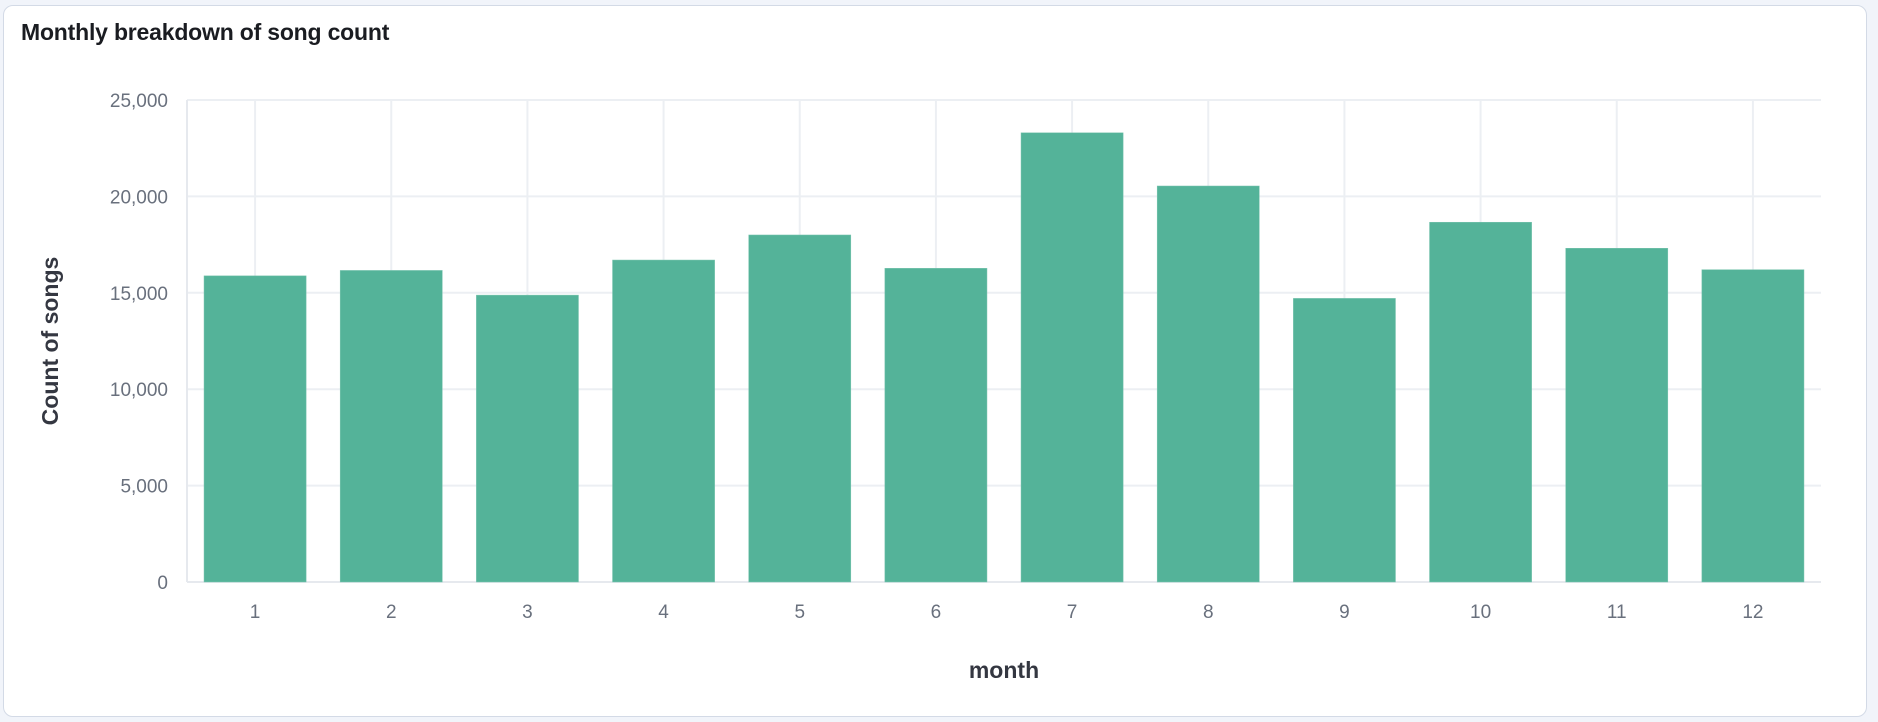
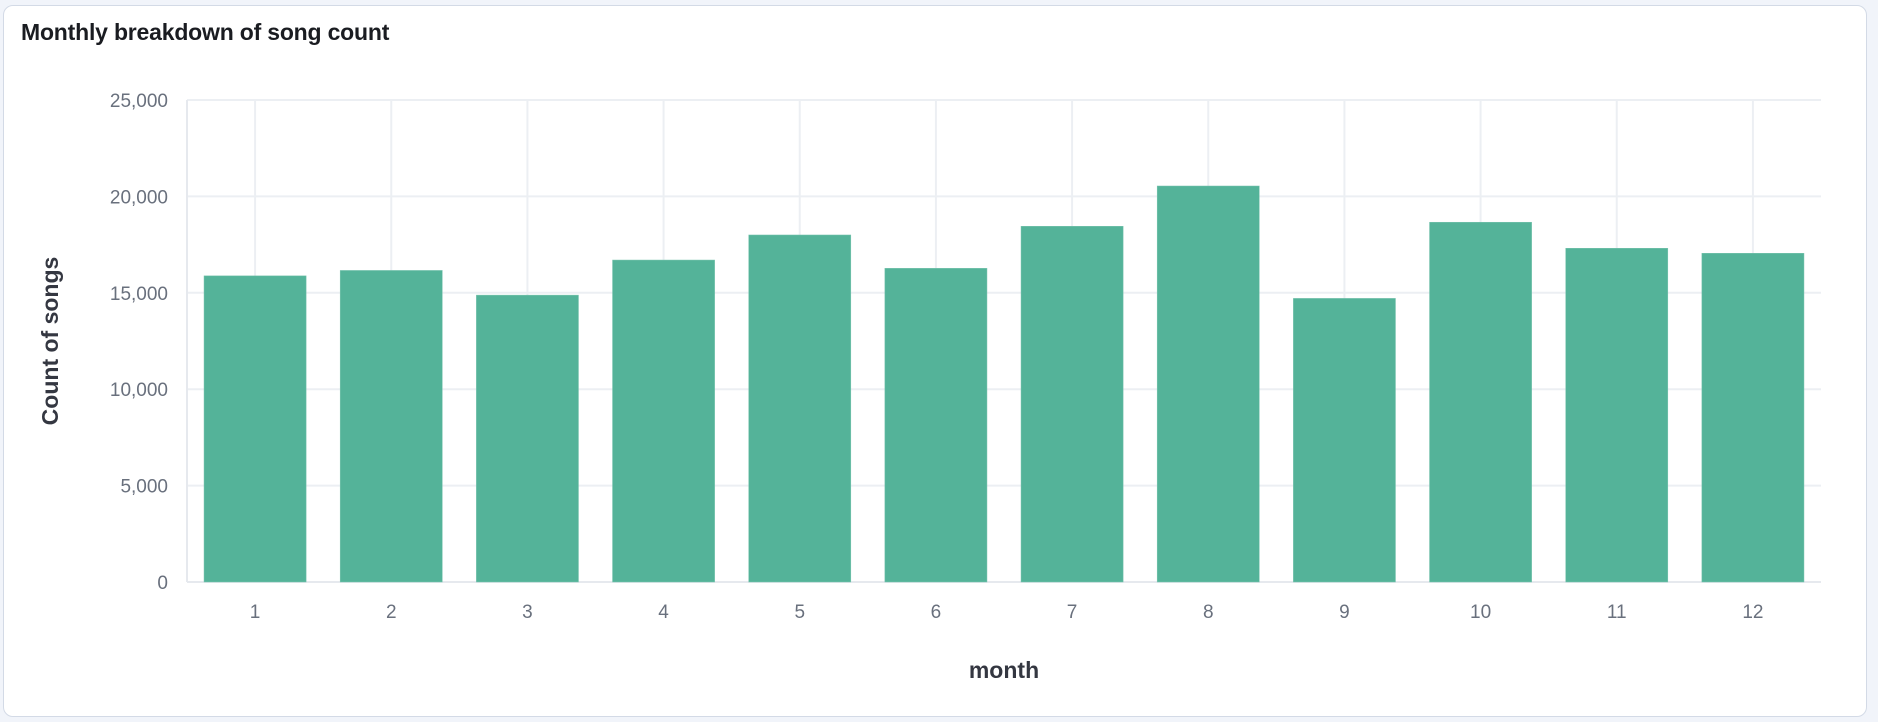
7: 23300 -> 18400
12: 16200 -> 17000
